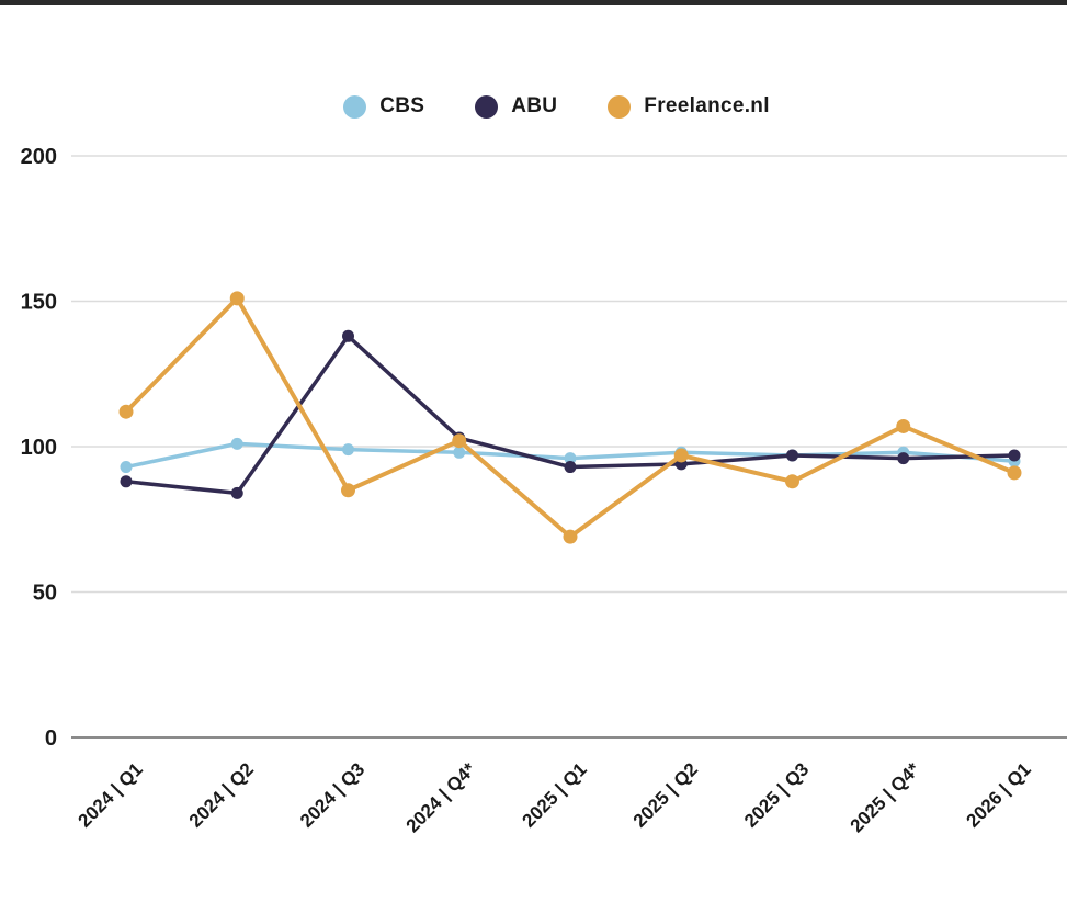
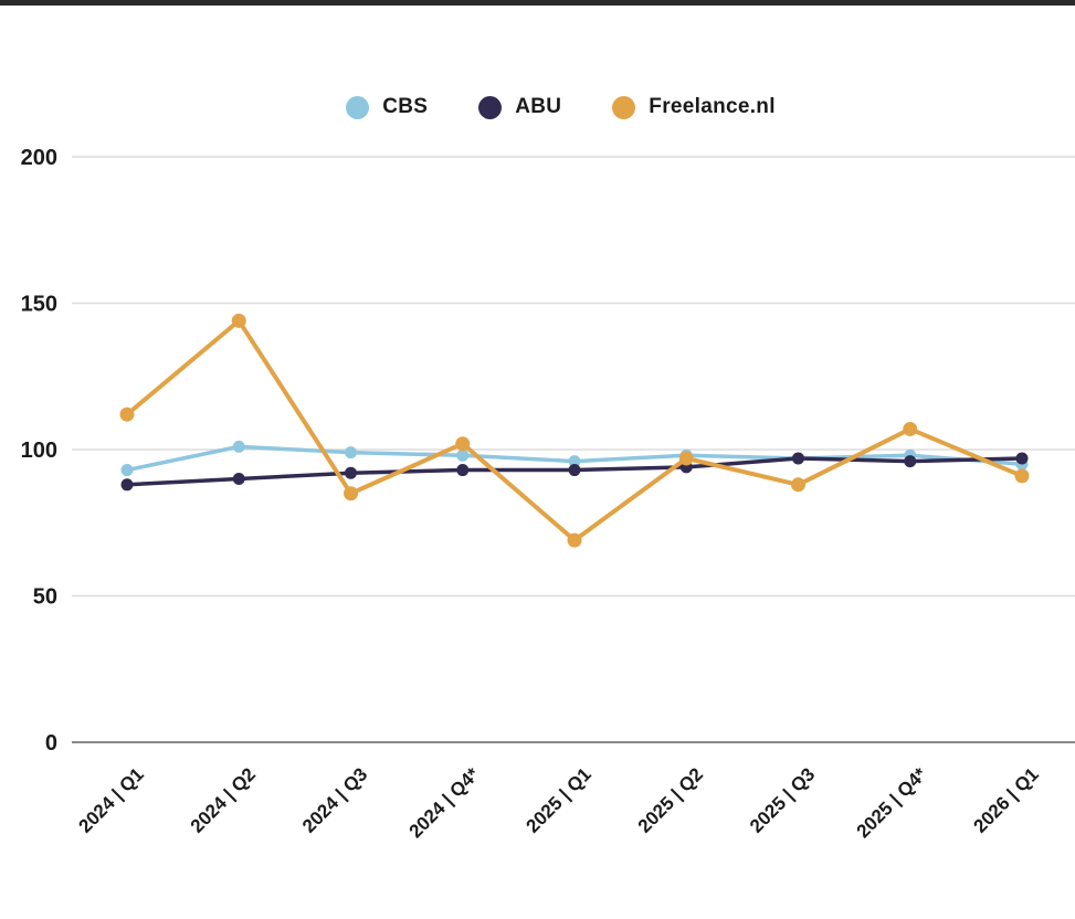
ABU/2024 | Q2: 84 -> 90
Freelance.nl/2024 | Q2: 151 -> 144
ABU/2024 | Q3: 138 -> 92
ABU/2024 | Q4*: 103 -> 93
